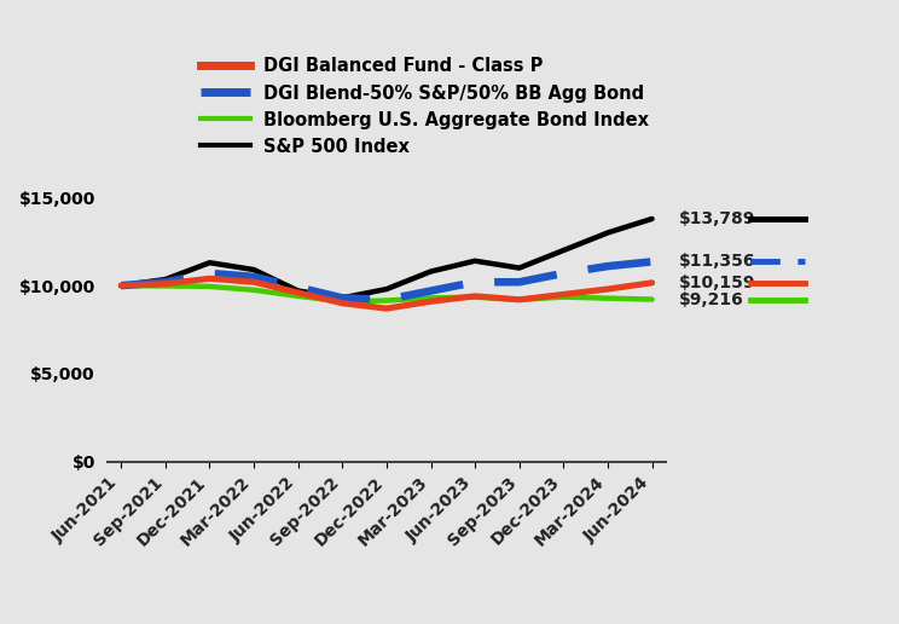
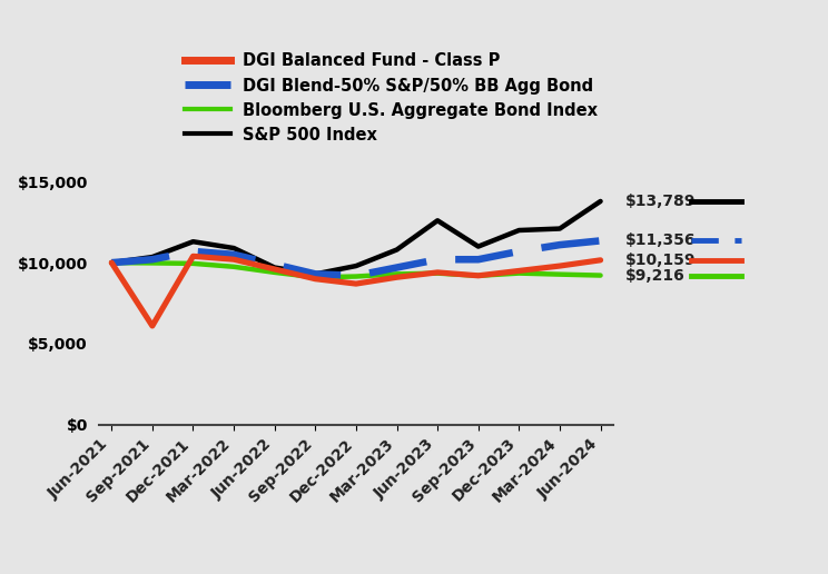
DGI Balanced Fund - Class P/Sep-2021: $10,100 -> $6,100
S&P 500 Index/Jun-2023: $11,400 -> $12,600
S&P 500 Index/Mar-2024: $13,000 -> $12,100
